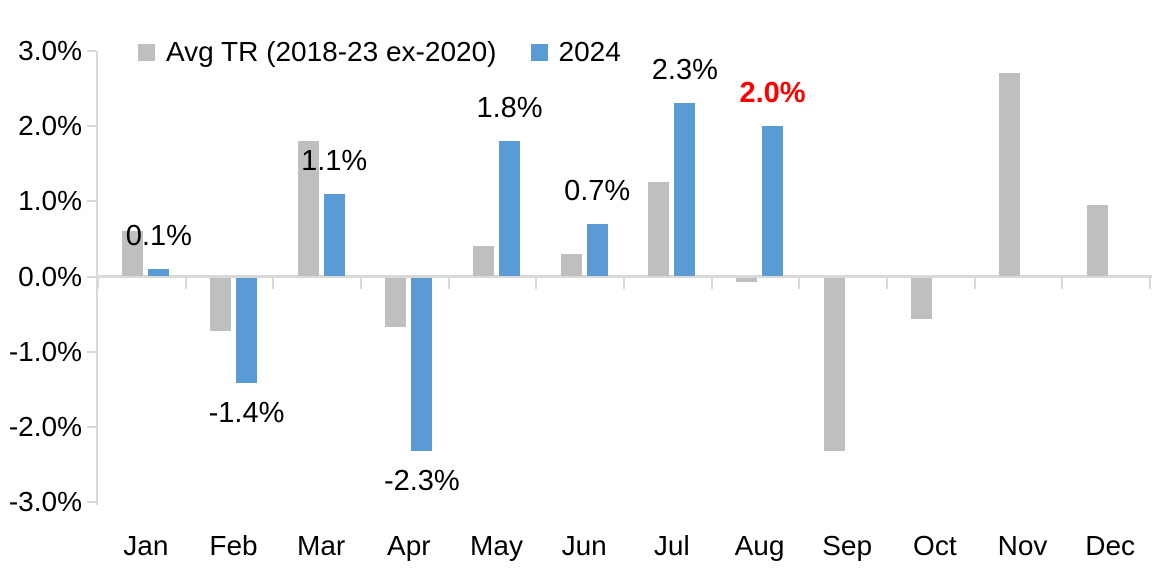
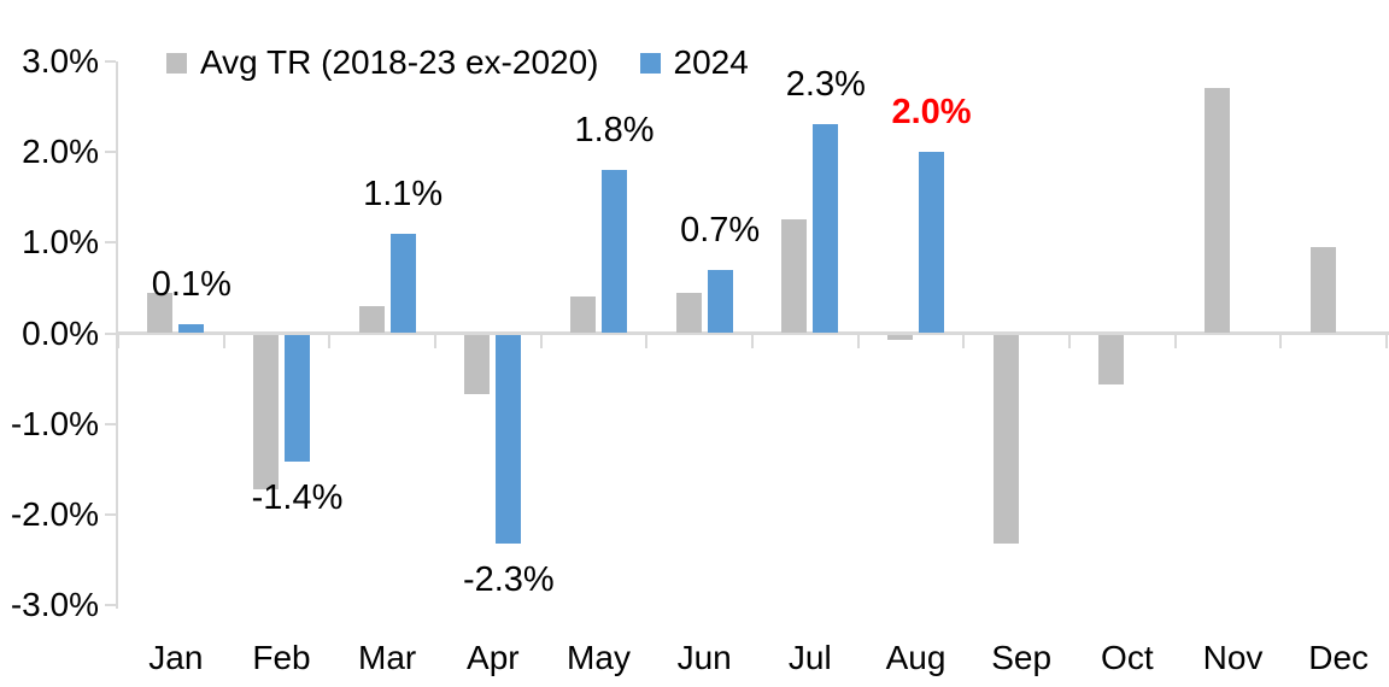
Avg TR (2018-23 ex-2020)/Jan: 0.6% -> 0.5%
Avg TR (2018-23 ex-2020)/Feb: -0.7% -> -1.7%
Avg TR (2018-23 ex-2020)/Mar: 1.8% -> 0.3%
Avg TR (2018-23 ex-2020)/Jun: 0.3% -> 0.5%
